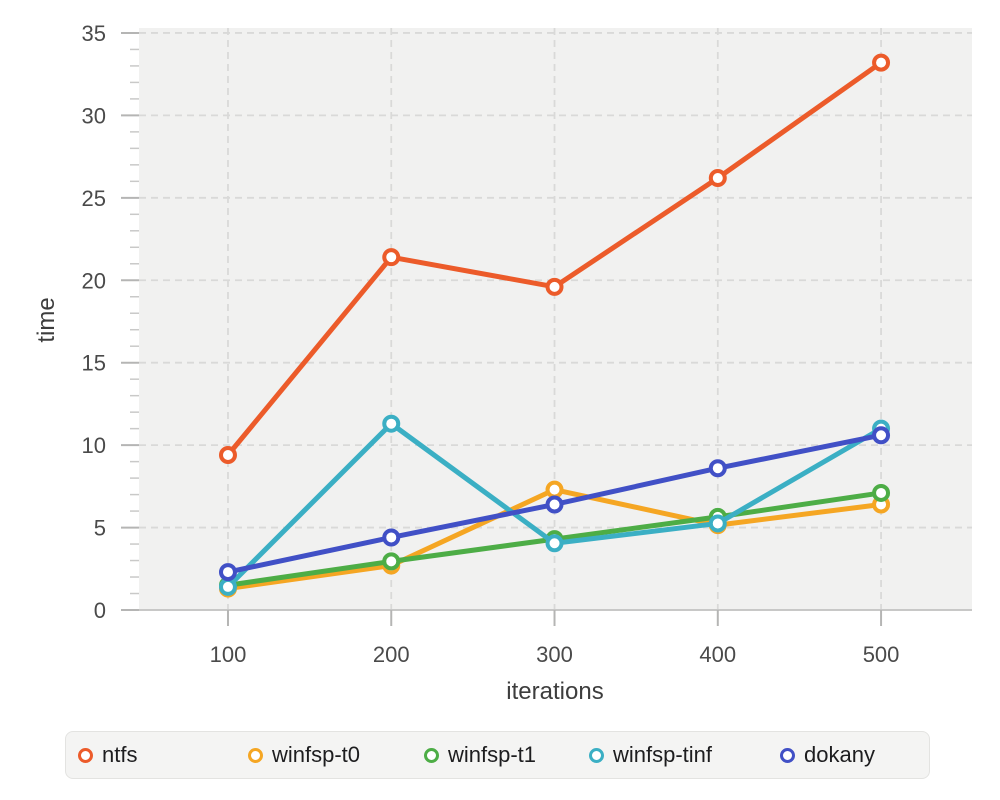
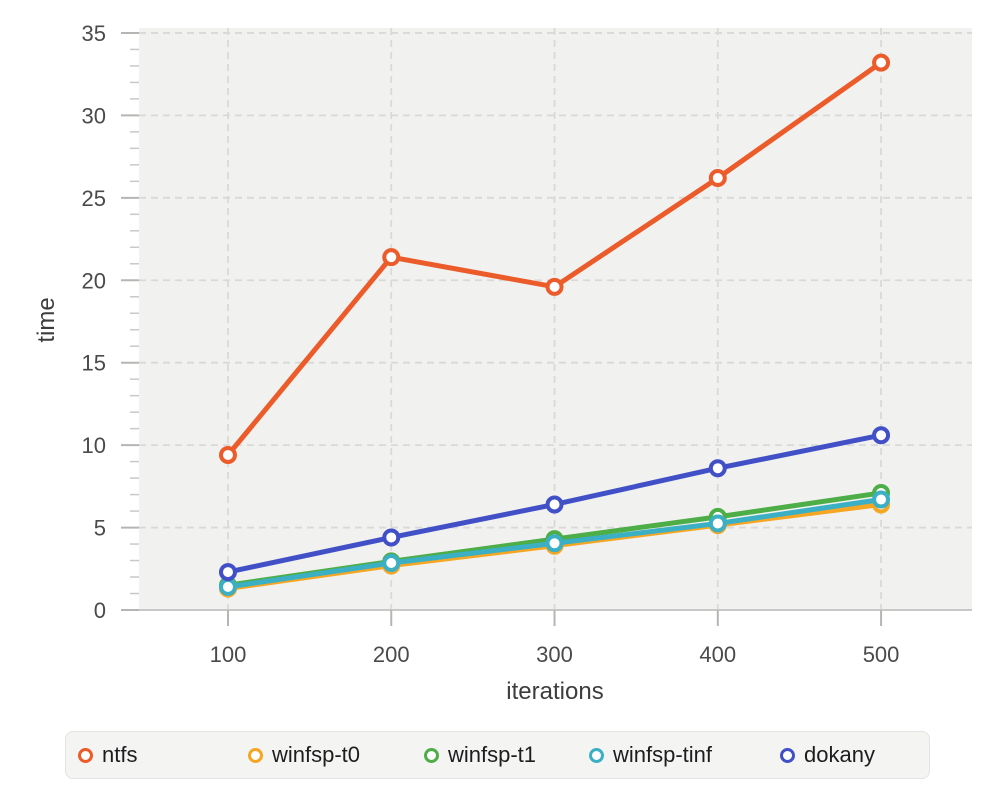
winfsp-tinf/200: 11.3 -> 2.9
winfsp-t0/300: 7.3 -> 3.9
winfsp-tinf/500: 11.0 -> 6.7
